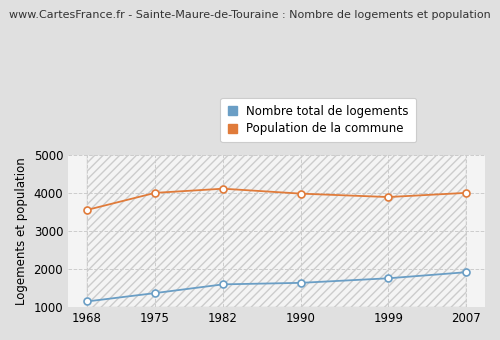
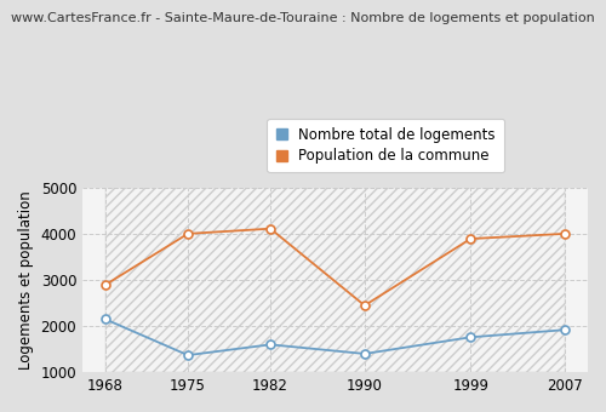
Nombre total de logements/1968: 1150 -> 2150
Population de la commune/1968: 3560 -> 2900
Nombre total de logements/1990: 1640 -> 1400
Population de la commune/1990: 3990 -> 2450
